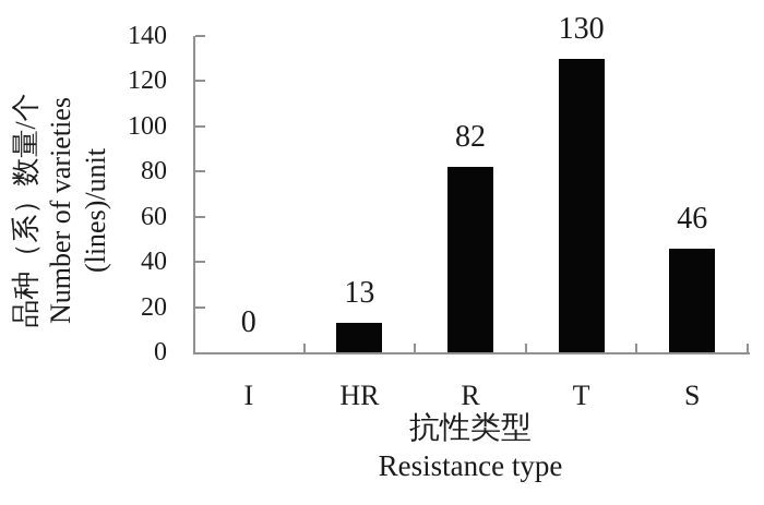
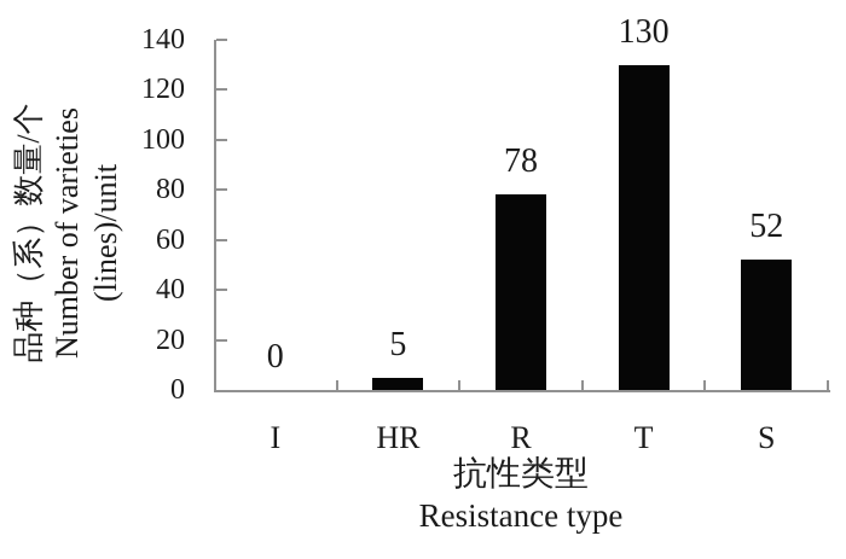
HR: 13 -> 5
R: 82 -> 78
S: 46 -> 52
